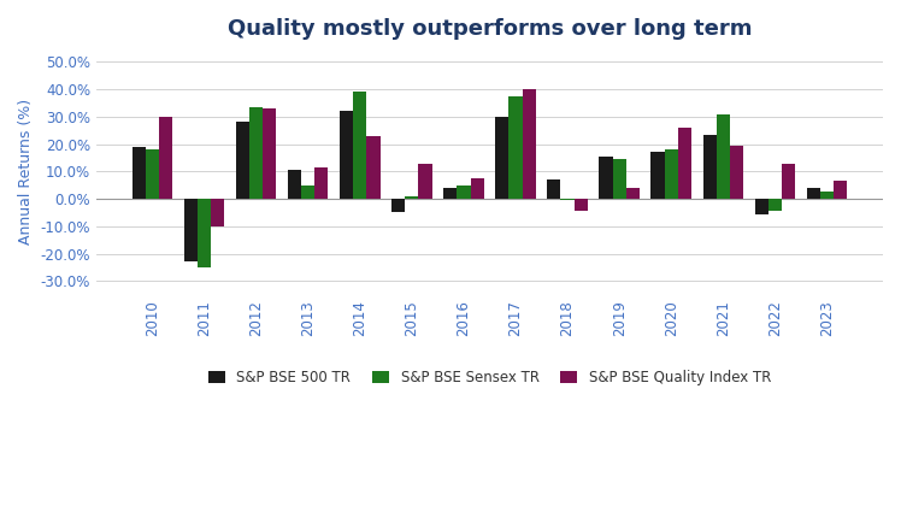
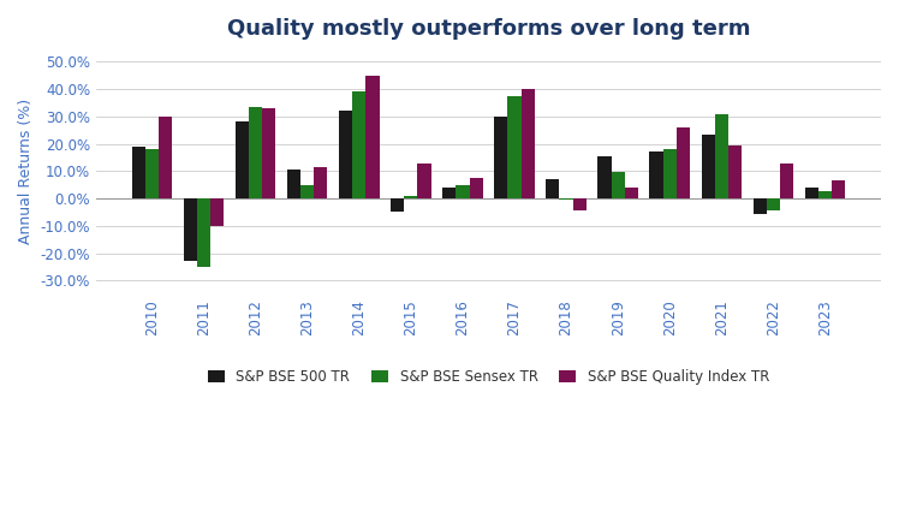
S&P BSE Quality Index TR/2014: 23.0% -> 45.0%
S&P BSE Sensex TR/2019: 14.5% -> 9.5%
